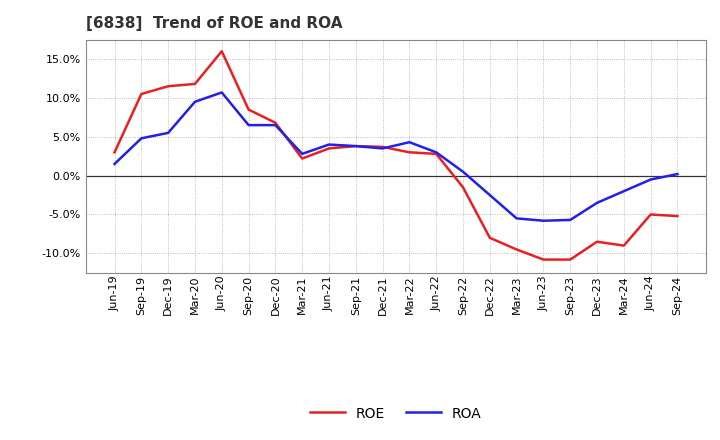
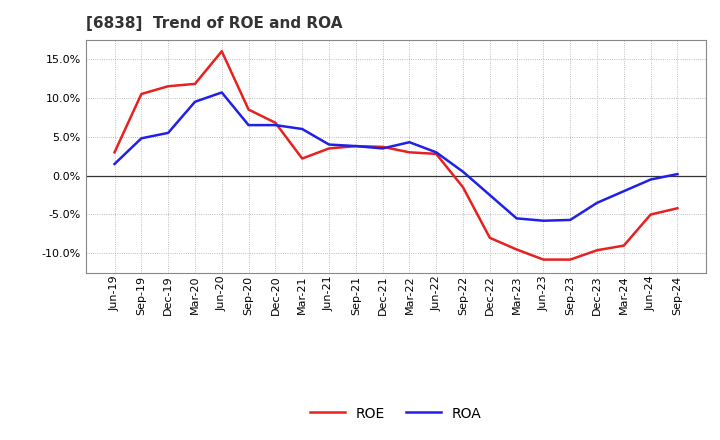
ROA/Mar-21: 2.8% -> 6.0%
ROE/Dec-23: -8.5% -> -9.6%
ROE/Sep-24: -5.2% -> -4.2%
